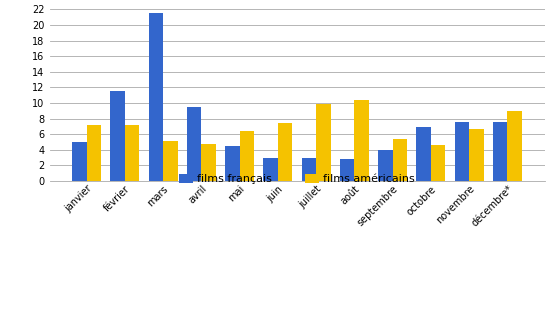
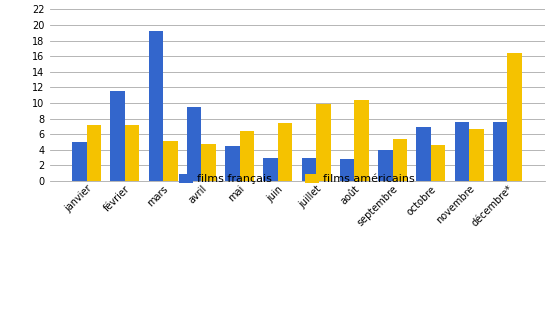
films français/mars: 21.5 -> 19.2
films américains/décembre*: 9.0 -> 16.4
